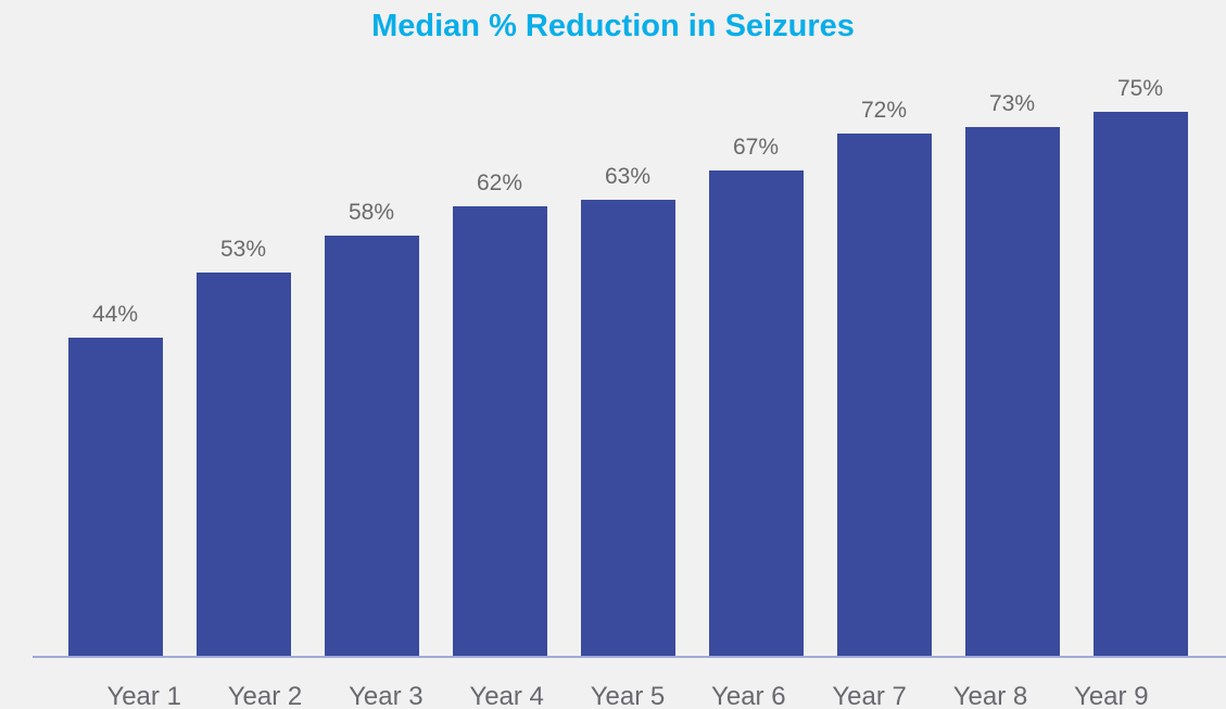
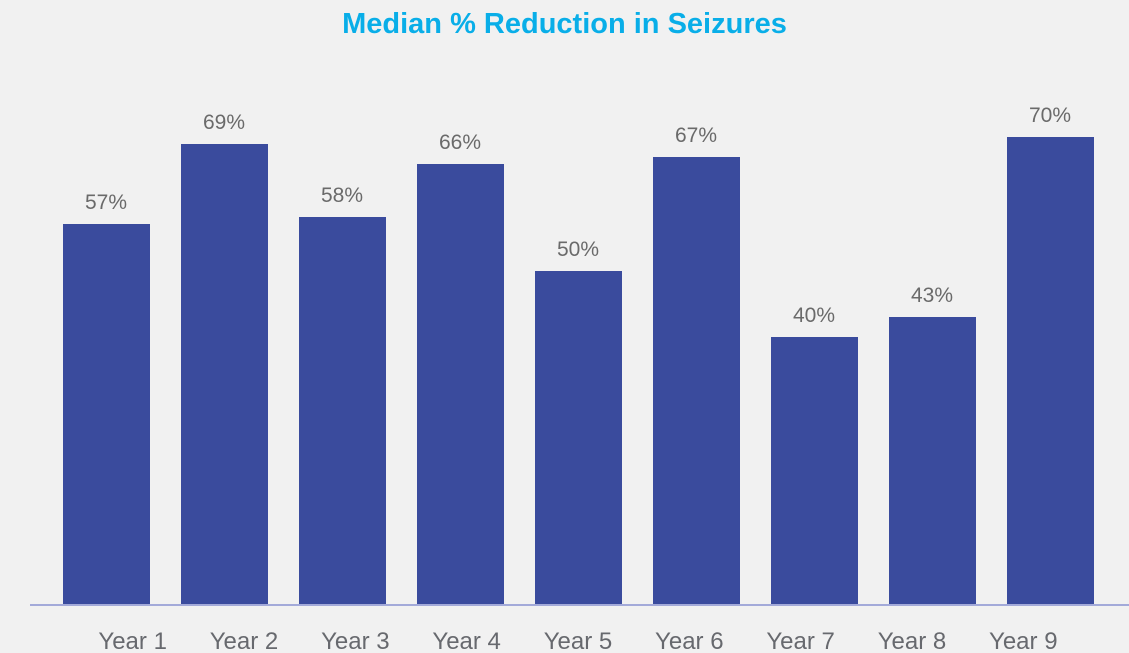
Year 1: 44% -> 57%
Year 2: 53% -> 69%
Year 4: 62% -> 66%
Year 5: 63% -> 50%
Year 7: 72% -> 40%
Year 8: 73% -> 43%
Year 9: 75% -> 70%
